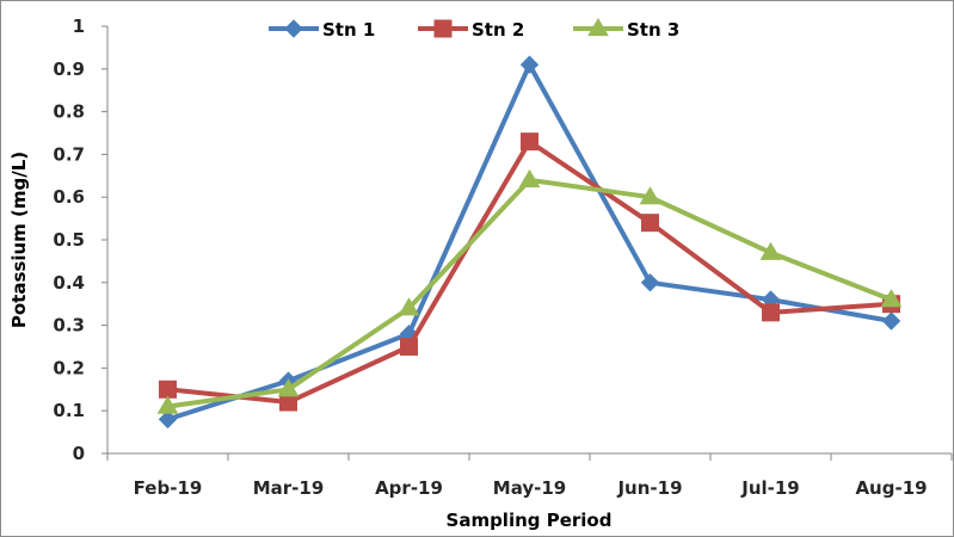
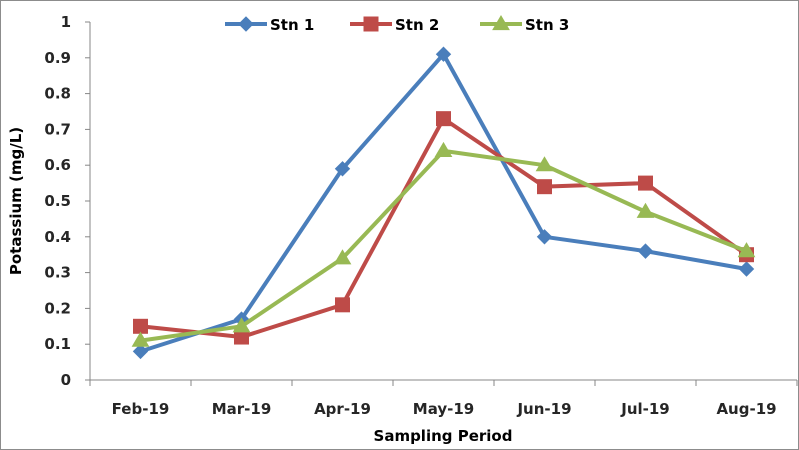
Stn 1/Apr-19: 0.28 -> 0.59
Stn 2/Apr-19: 0.25 -> 0.21
Stn 2/Jul-19: 0.33 -> 0.55
